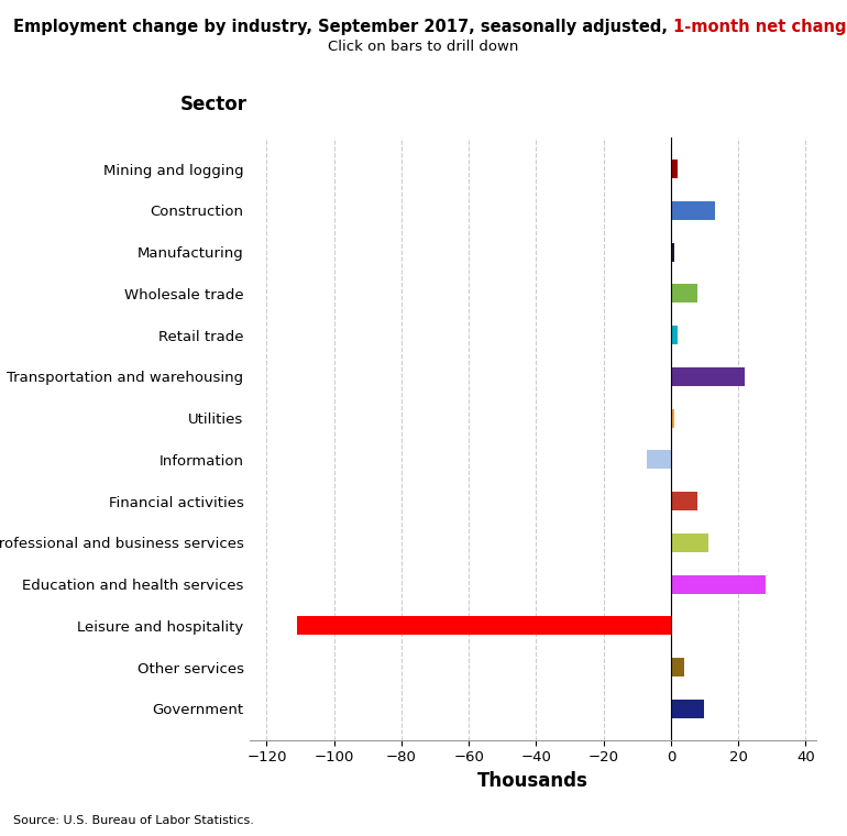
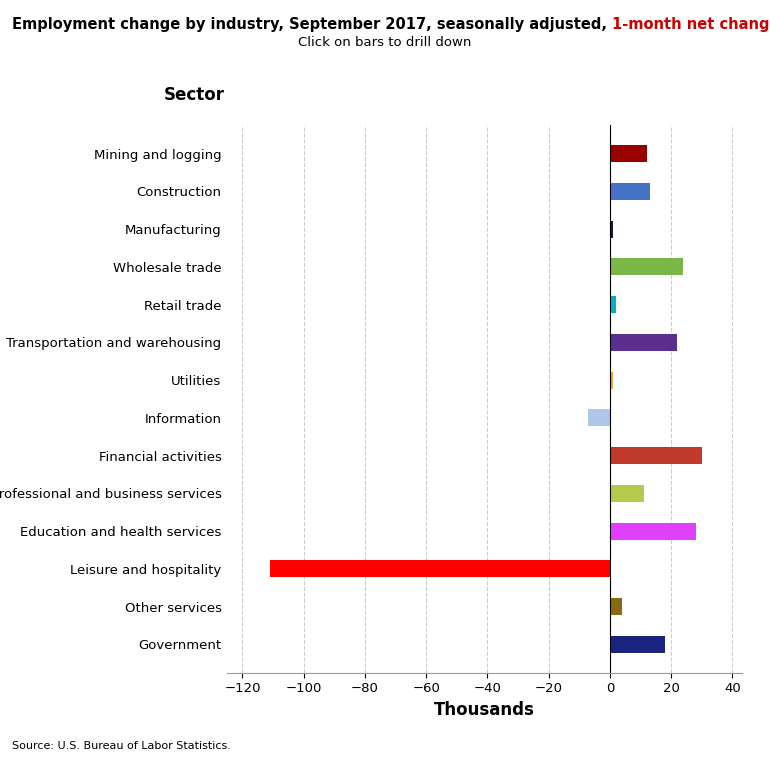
Mining and logging: 2 -> 12
Wholesale trade: 8 -> 24
Financial activities: 8 -> 30
Government: 10 -> 18
